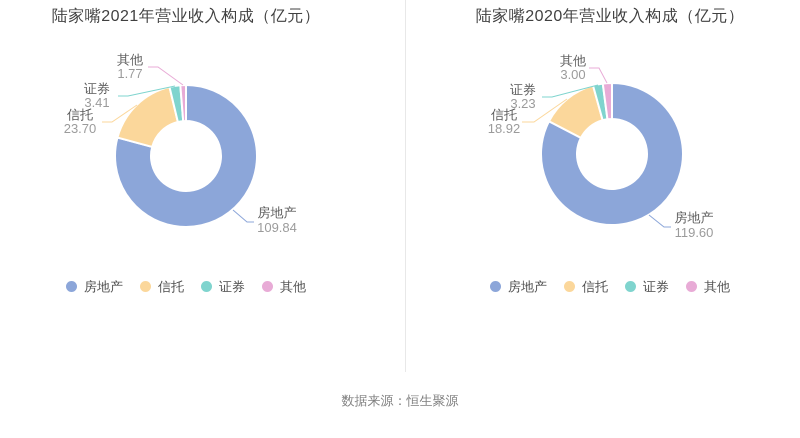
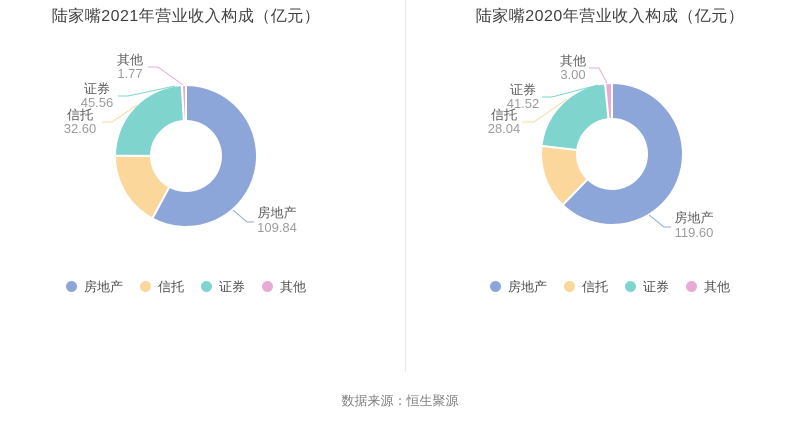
陆家嘴2021年营业收入构成（亿元）/信托: 23.70 -> 32.60
陆家嘴2021年营业收入构成（亿元）/证券: 3.41 -> 45.56
陆家嘴2020年营业收入构成（亿元）/信托: 18.92 -> 28.04
陆家嘴2020年营业收入构成（亿元）/证券: 3.23 -> 41.52
